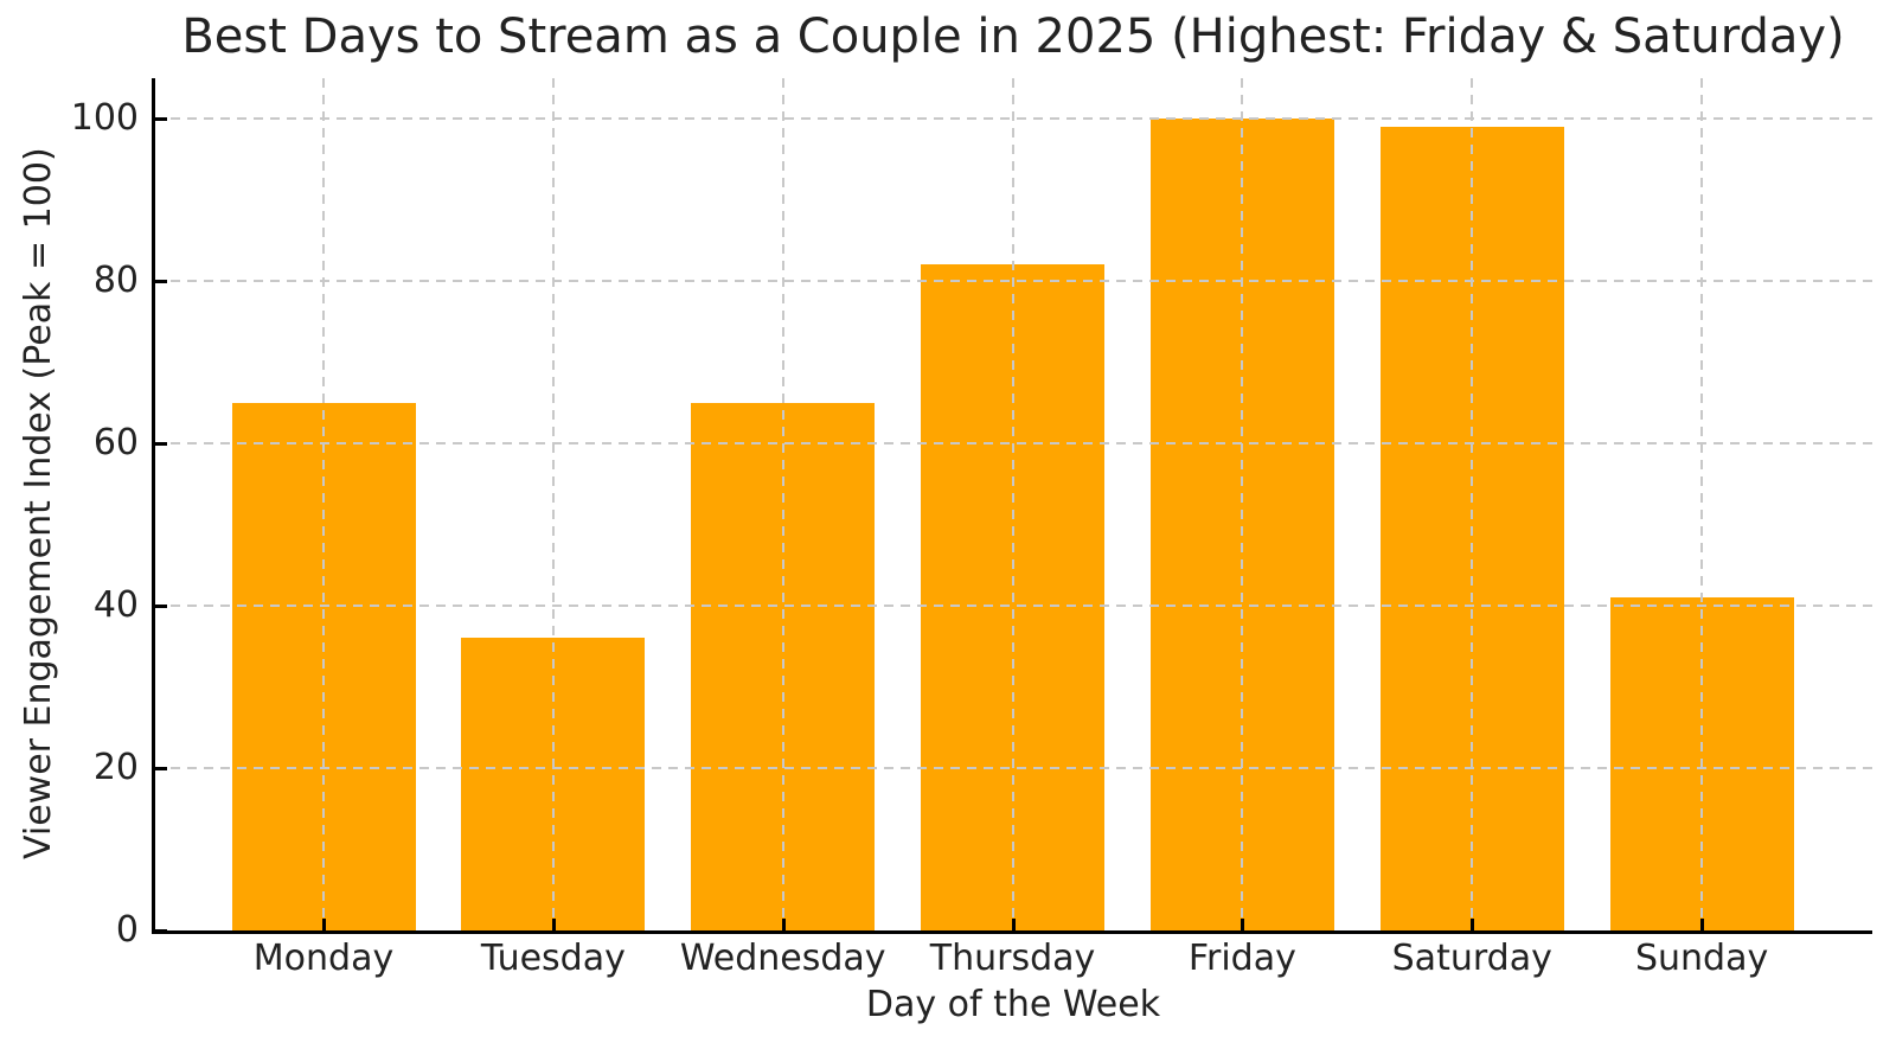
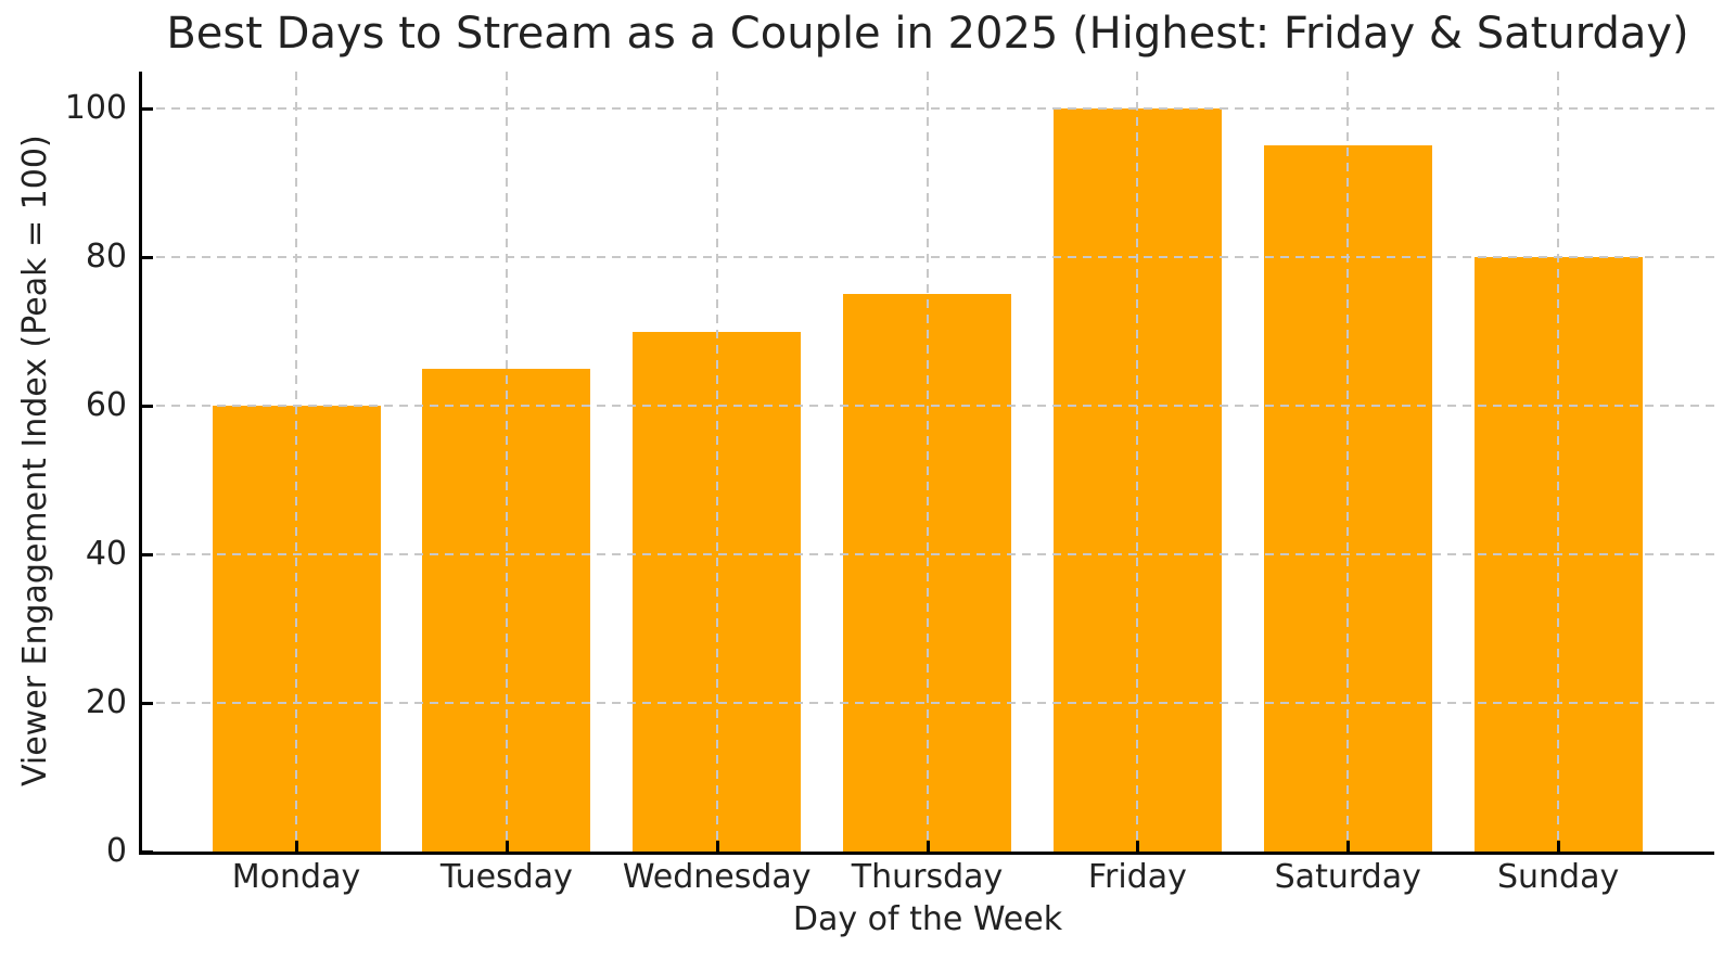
Monday: 65 -> 60
Tuesday: 36 -> 65
Wednesday: 65 -> 70
Thursday: 82 -> 75
Saturday: 99 -> 95
Sunday: 41 -> 80
